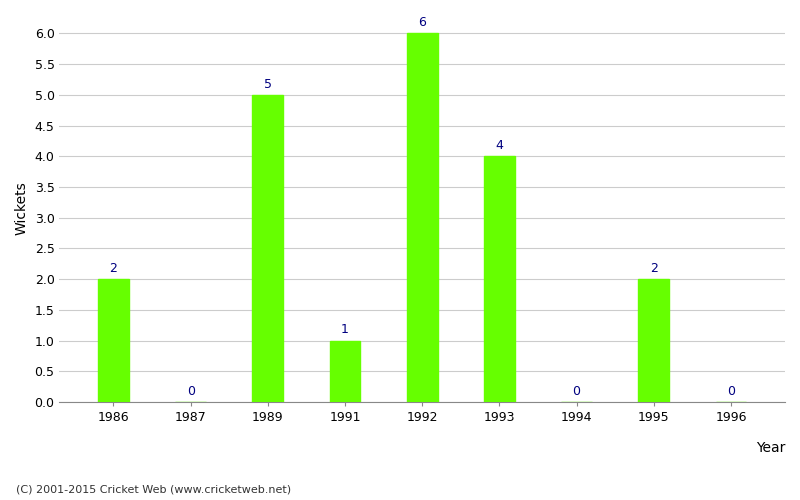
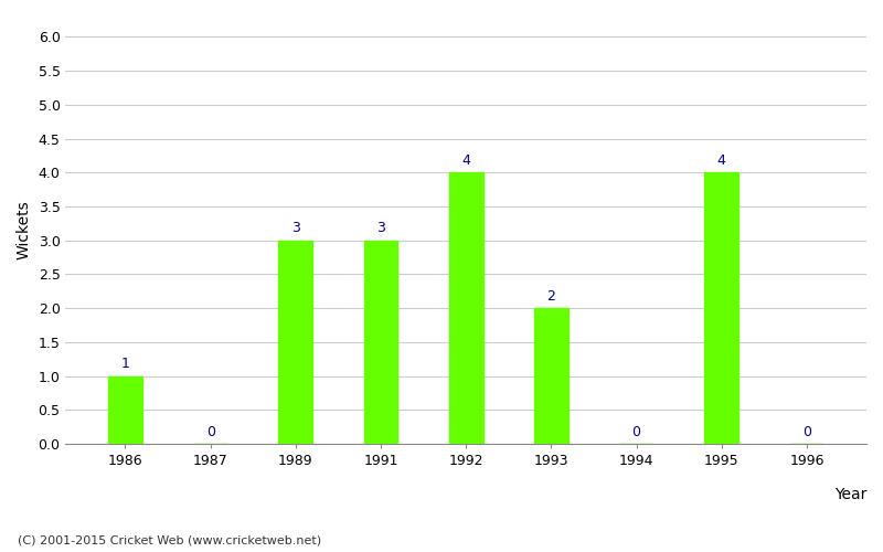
1986: 2 -> 1
1989: 5 -> 3
1991: 1 -> 3
1992: 6 -> 4
1993: 4 -> 2
1995: 2 -> 4
